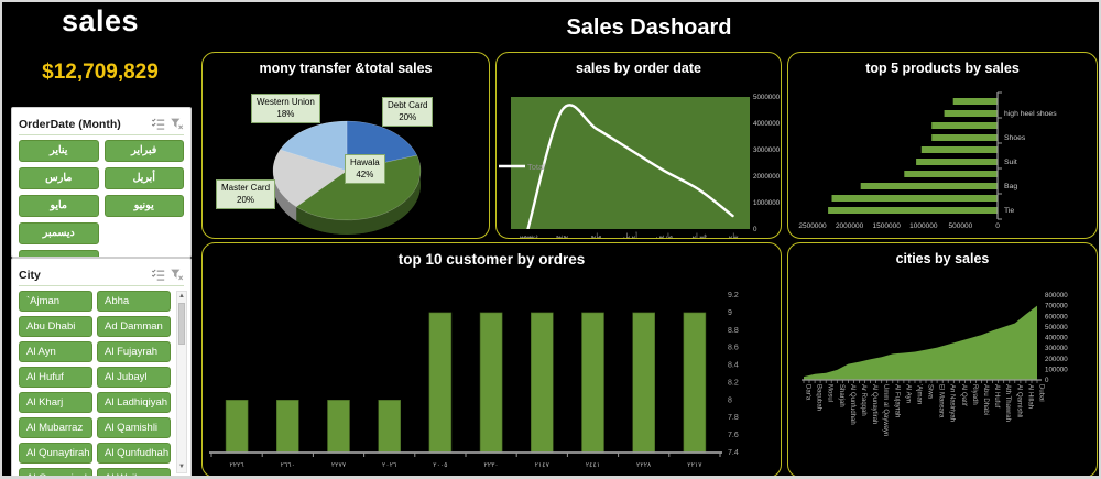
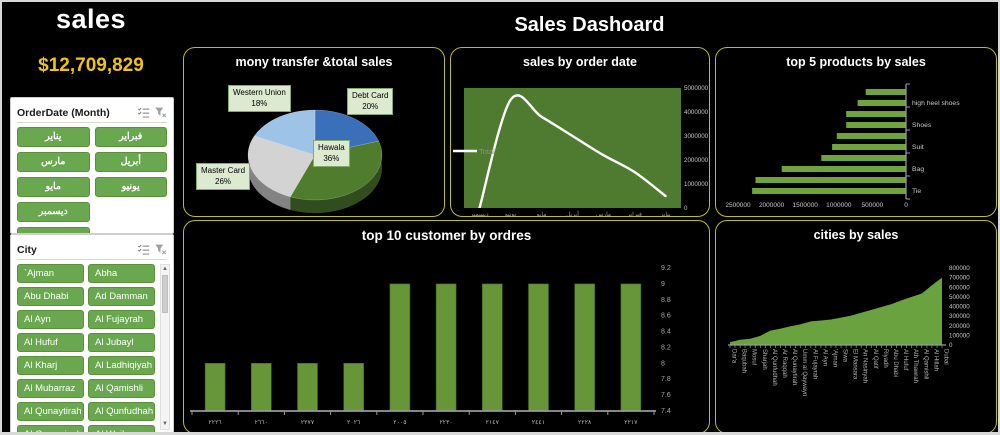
mony transfer &total sales/Hawala: 42% -> 36%
mony transfer &total sales/Master Card: 20% -> 26%
